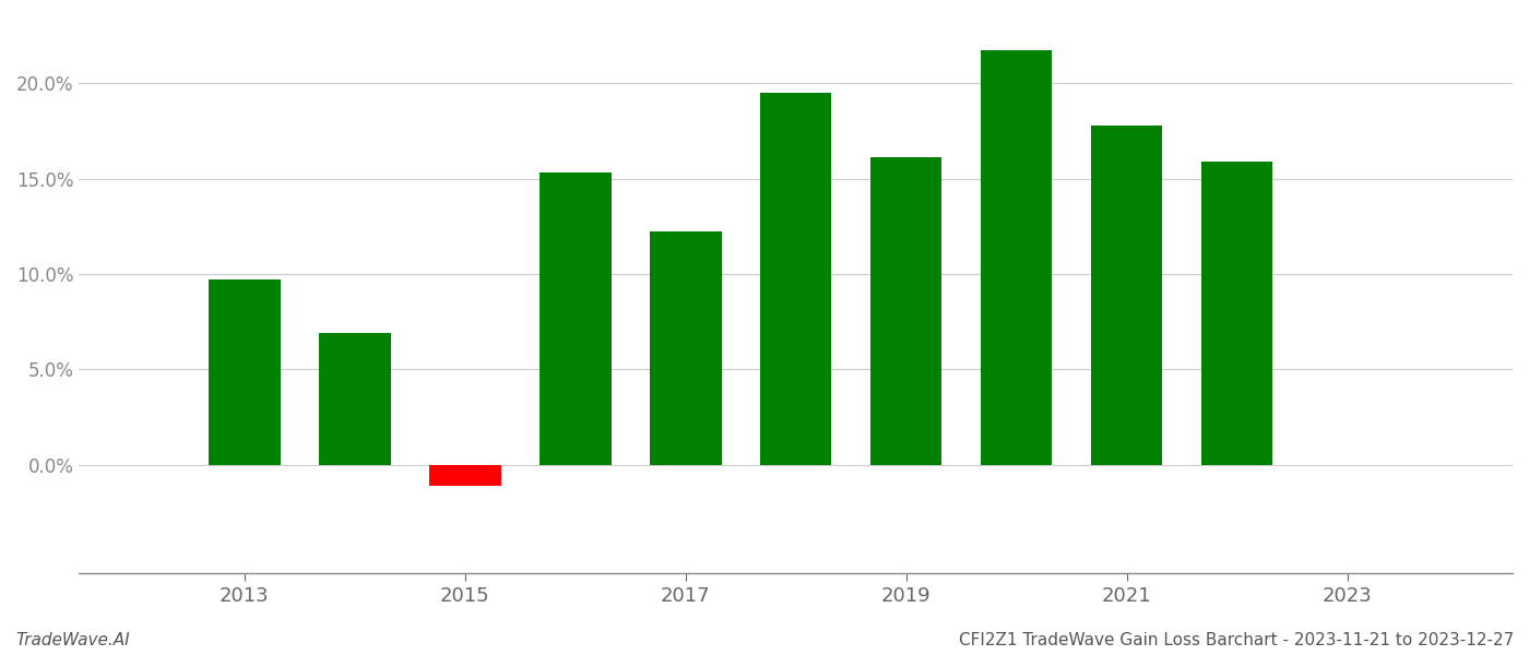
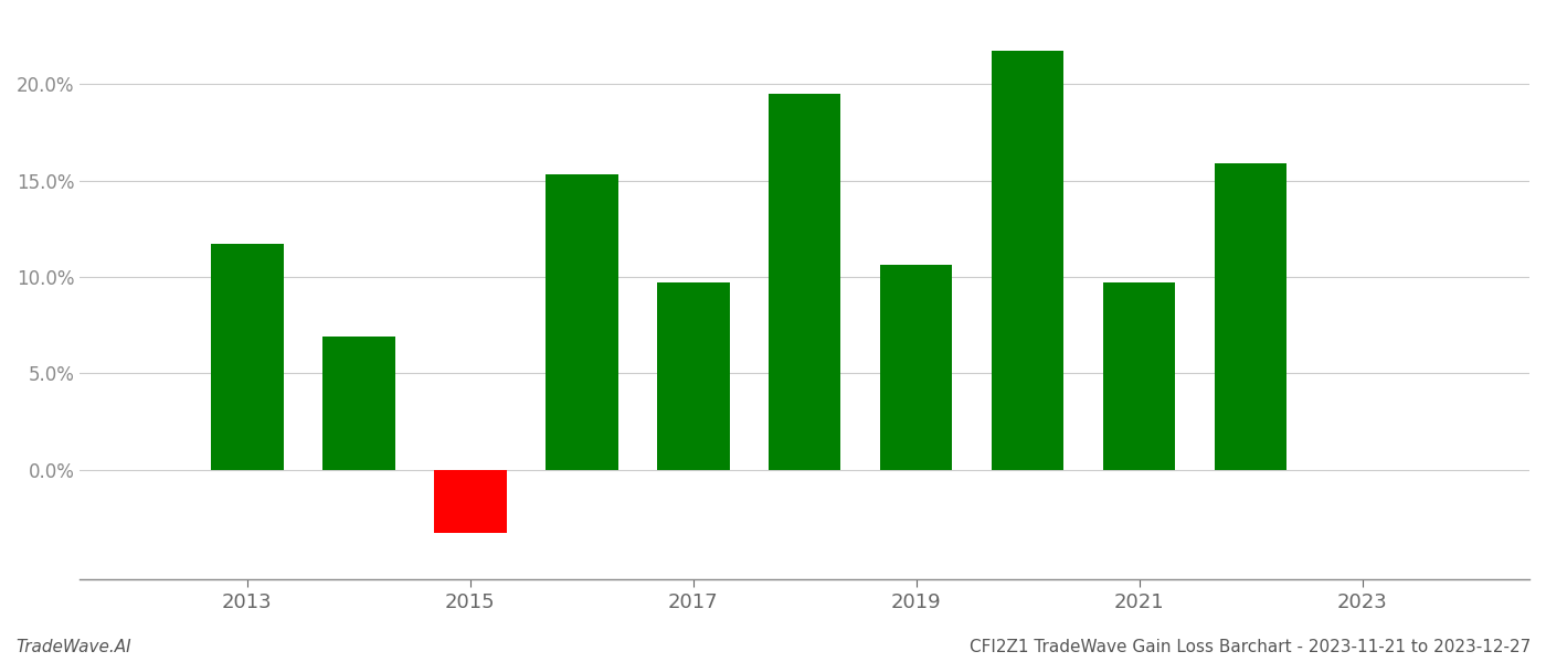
2013: 9.7% -> 11.7%
2015: -1.1% -> -3.3%
2017: 12.2% -> 9.7%
2019: 16.1% -> 10.6%
2021: 17.8% -> 9.7%
